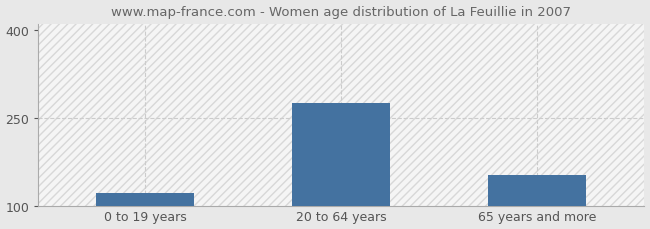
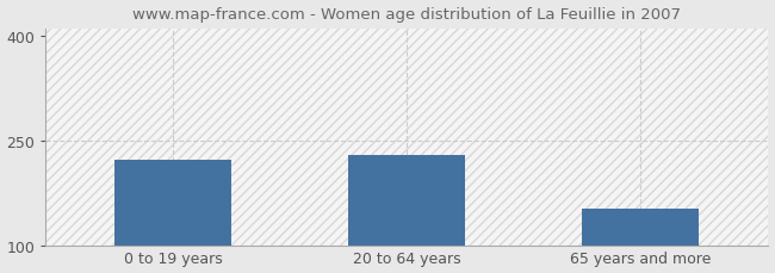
0 to 19 years: 122 -> 222
20 to 64 years: 275 -> 230
